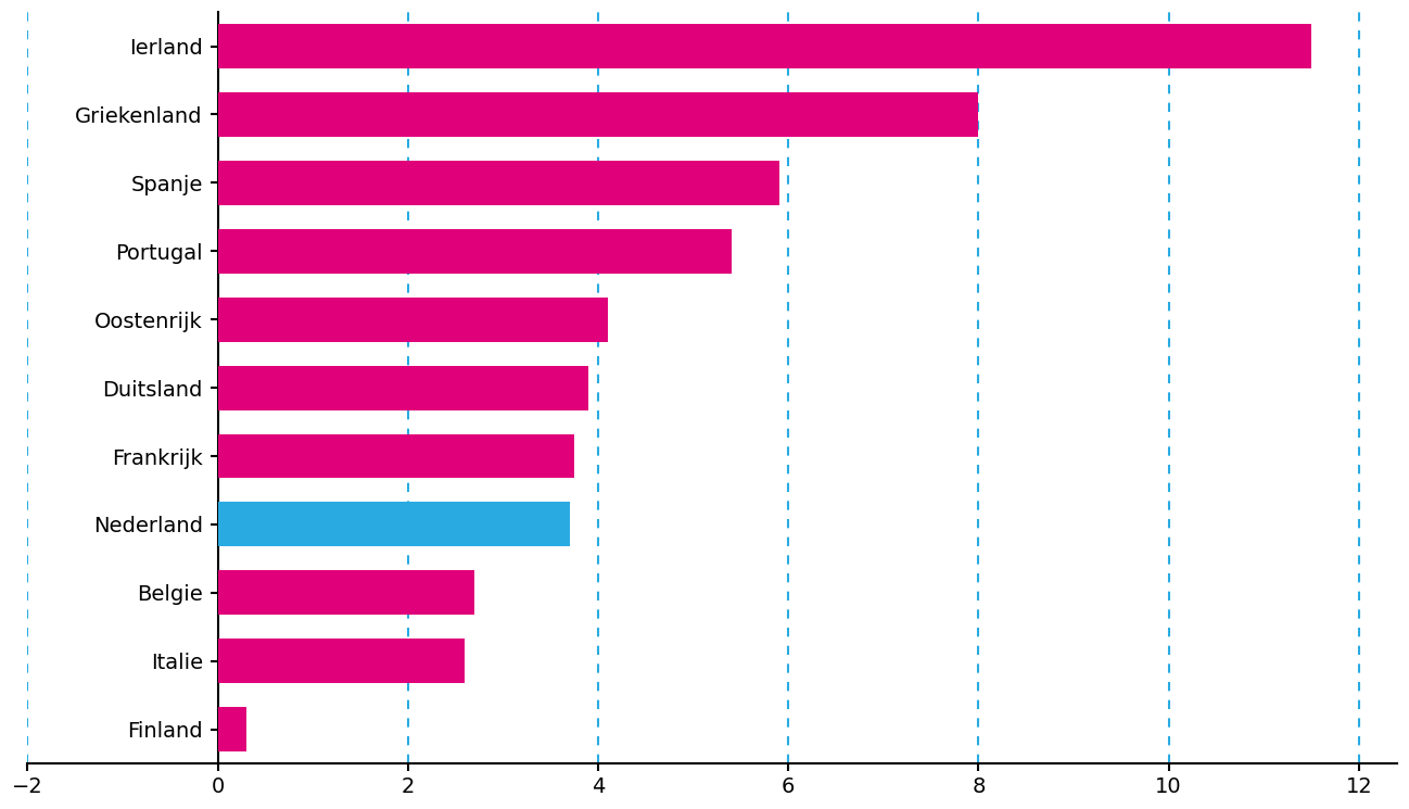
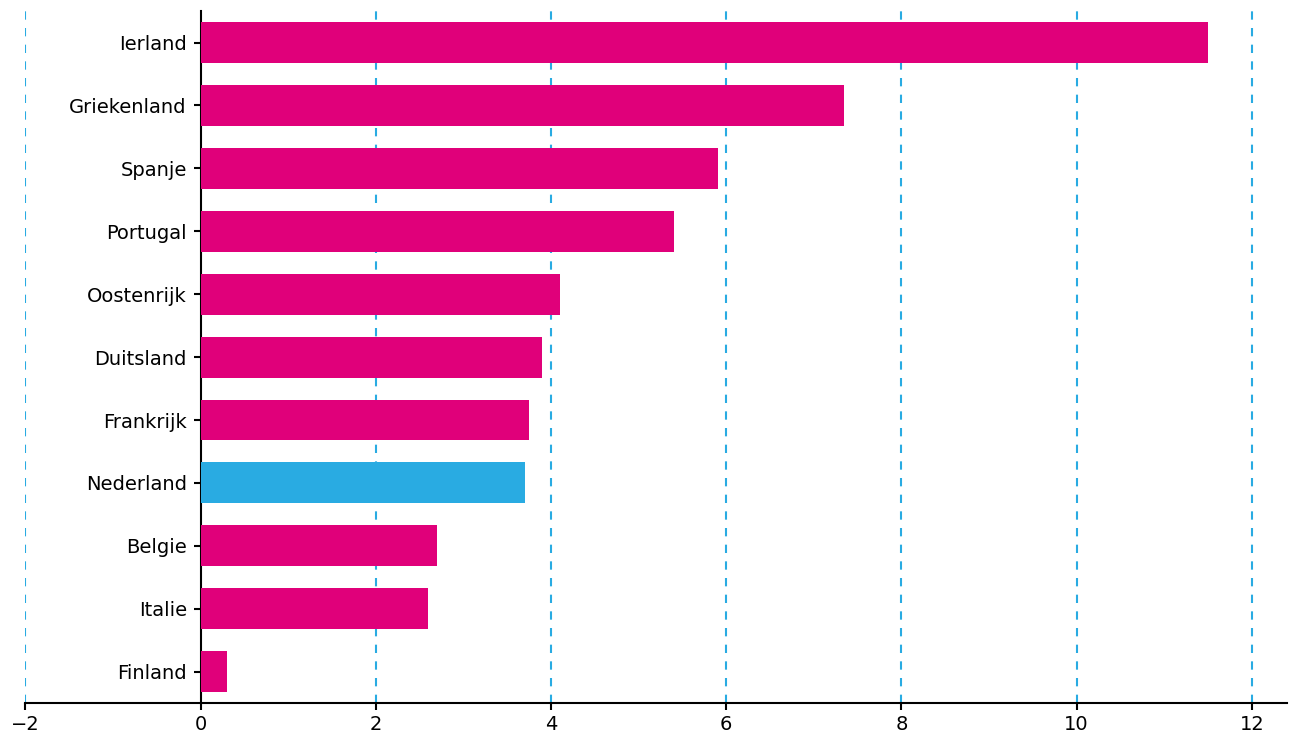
Griekenland: 8.00 -> 7.34
